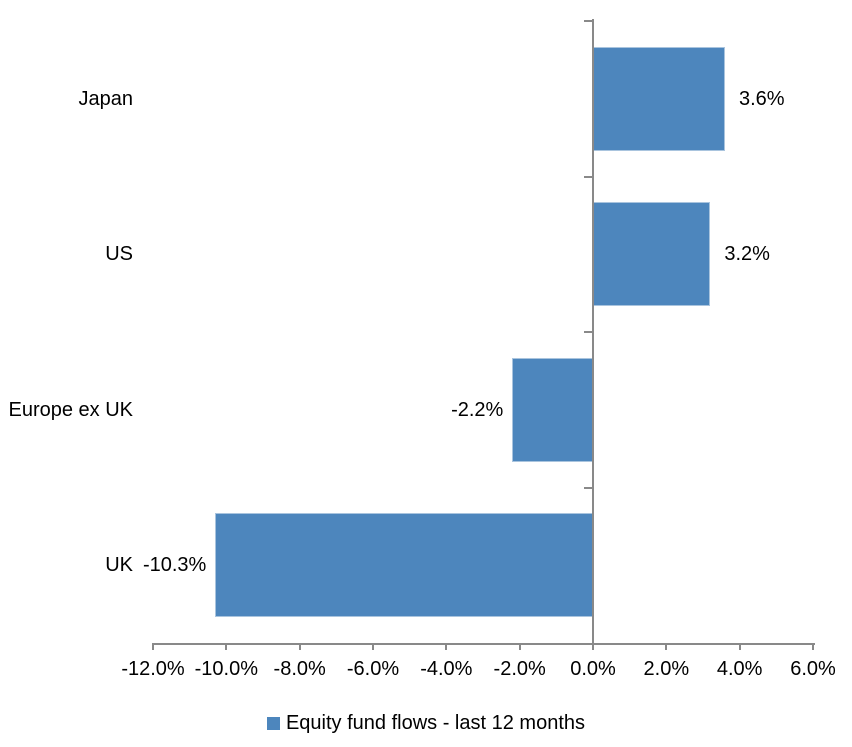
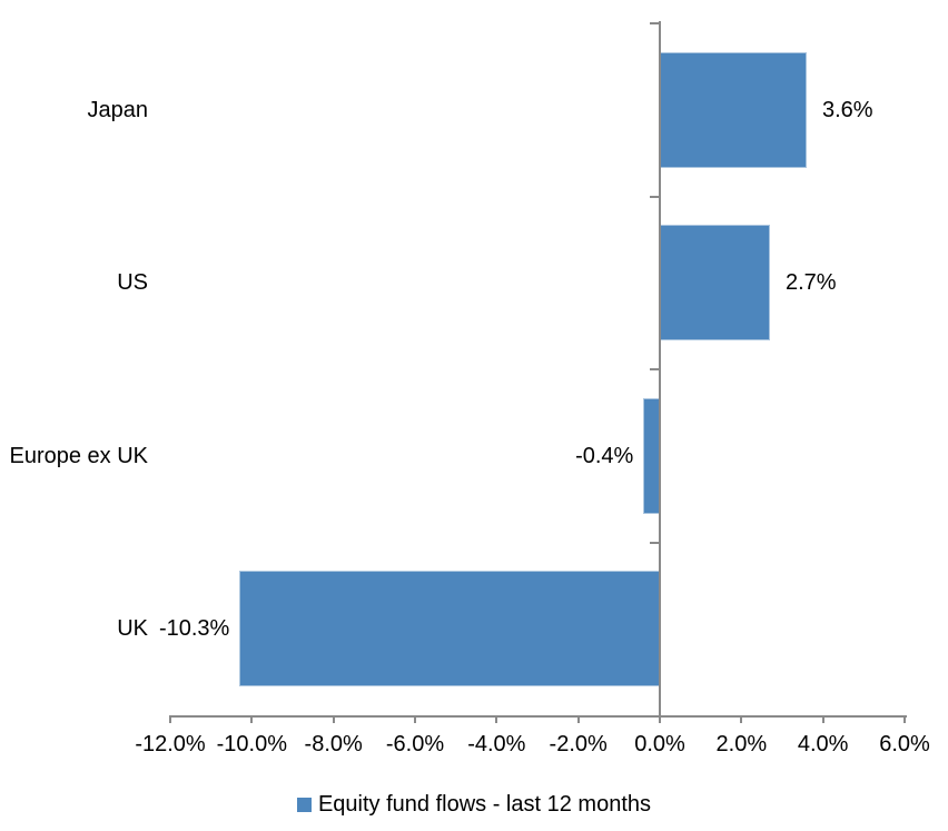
US: 3.2% -> 2.7%
Europe ex UK: -2.2% -> -0.4%
